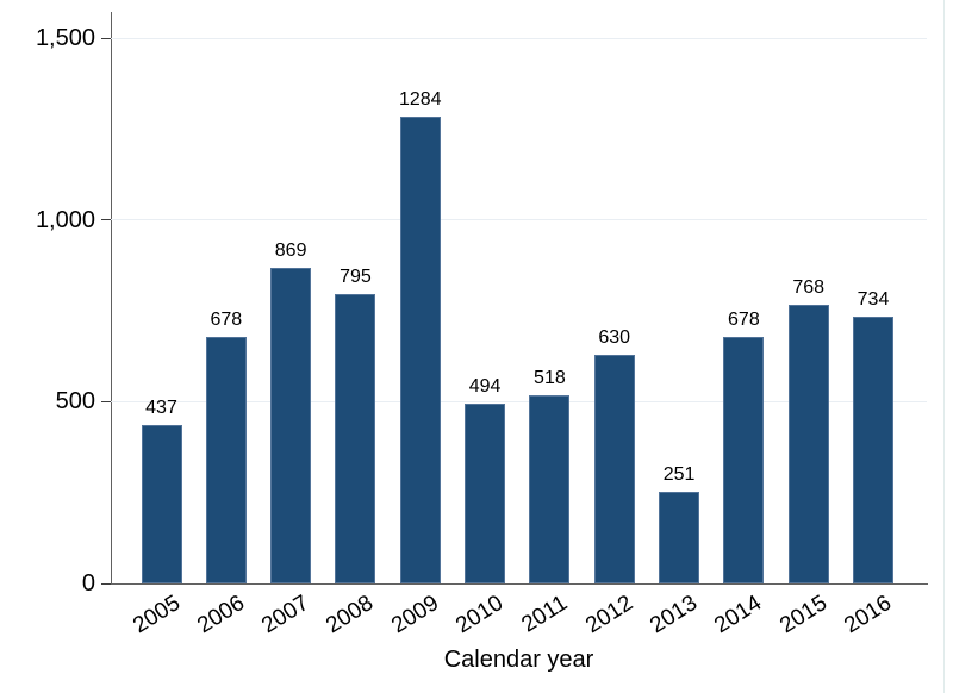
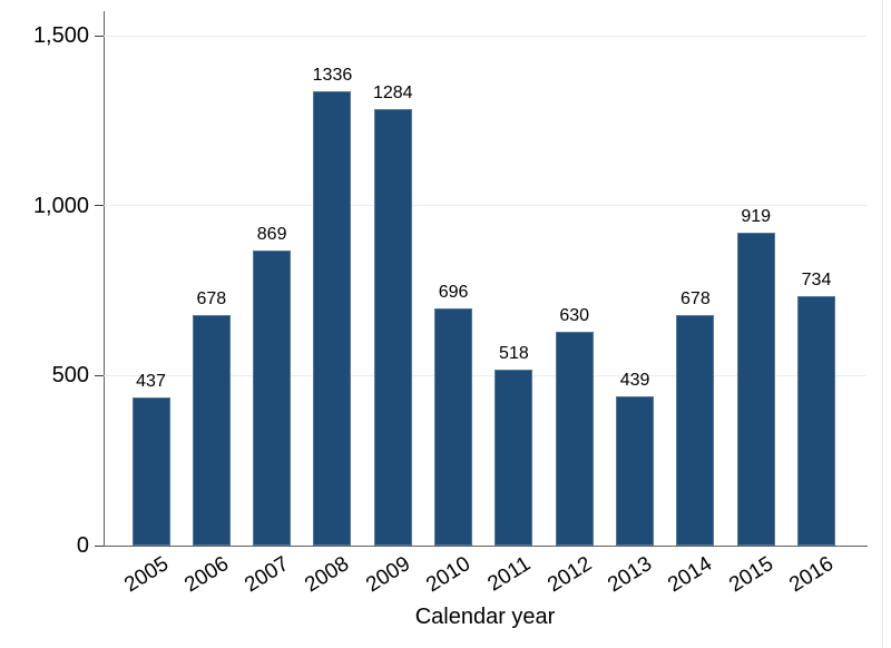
2008: 795 -> 1336
2010: 494 -> 696
2013: 251 -> 439
2015: 768 -> 919
